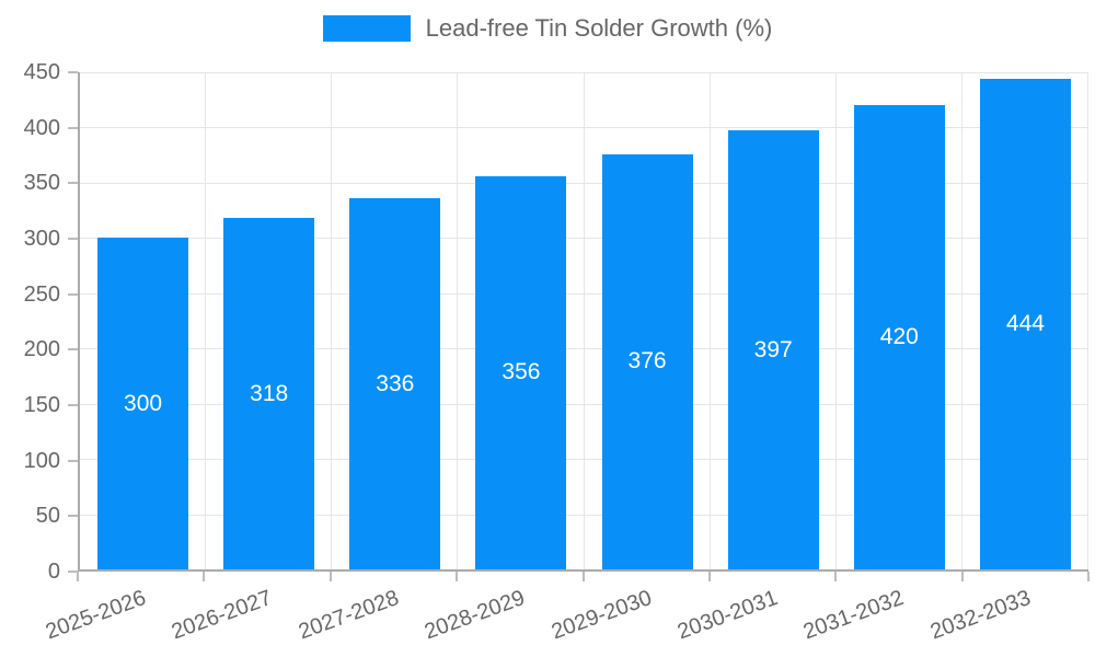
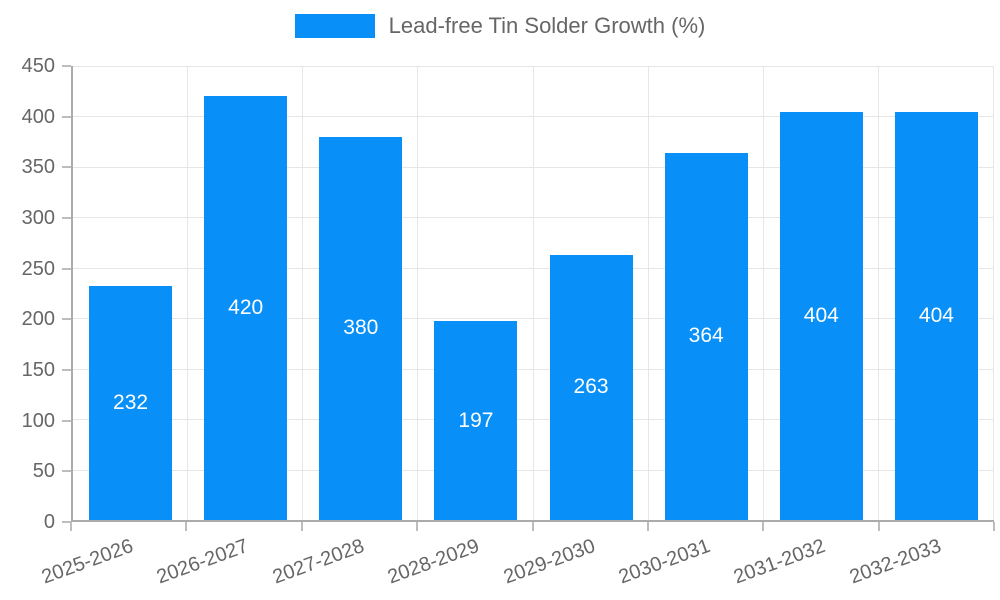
2025-2026: 300 -> 232
2026-2027: 318 -> 420
2027-2028: 336 -> 380
2028-2029: 356 -> 197
2029-2030: 376 -> 263
2030-2031: 397 -> 364
2031-2032: 420 -> 404
2032-2033: 444 -> 404
